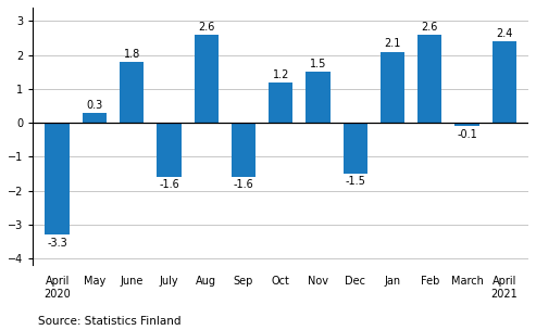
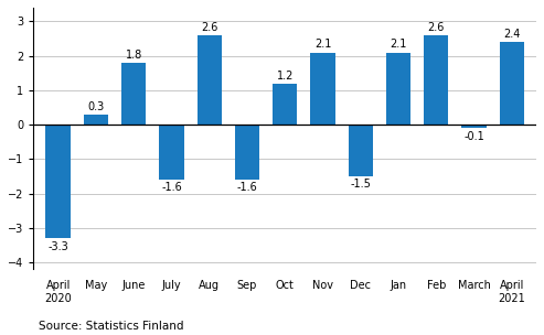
Nov: 1.5 -> 2.1
